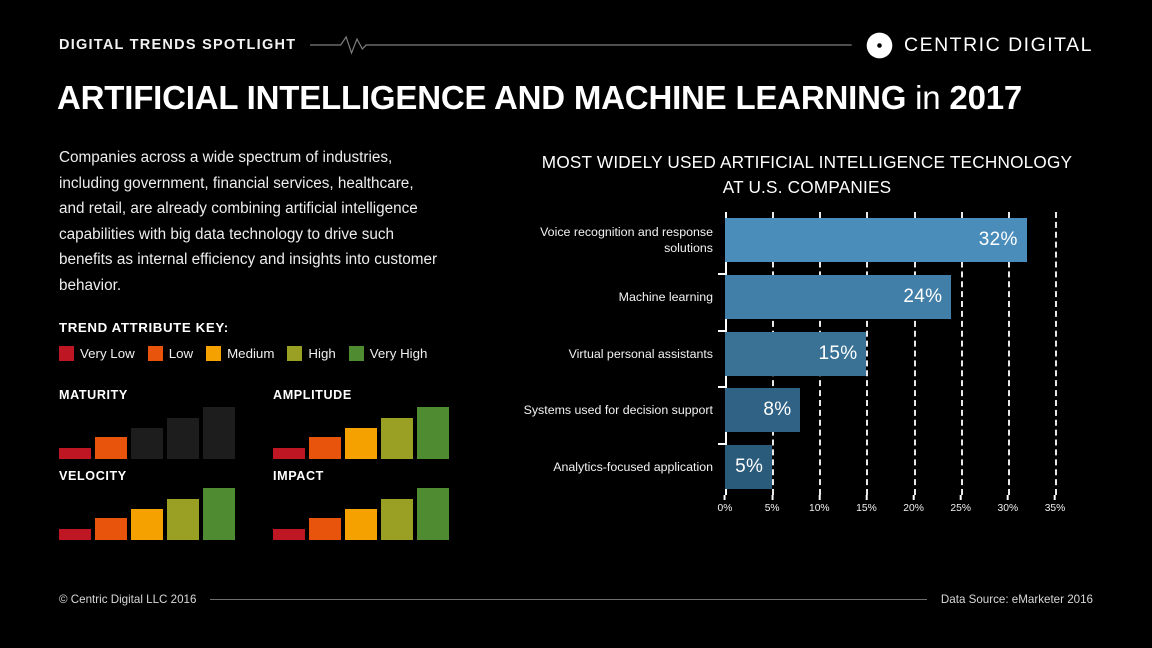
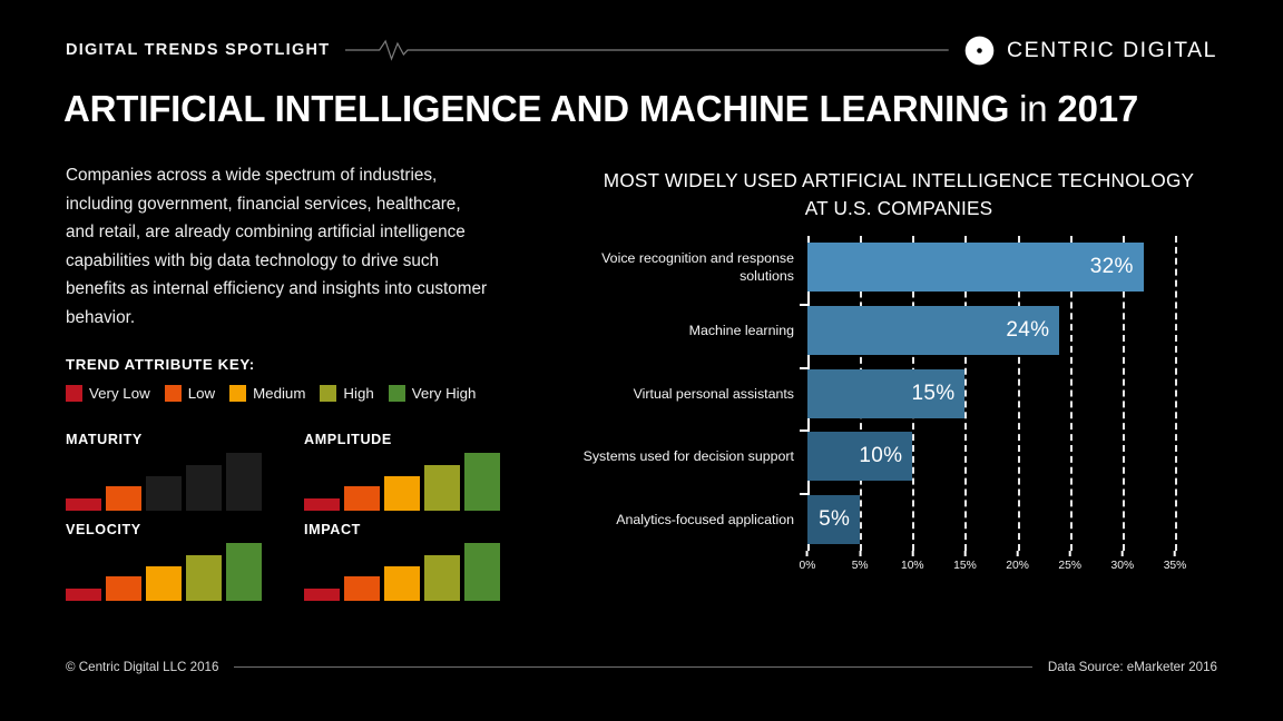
Systems used for decision support: 8% -> 10%
